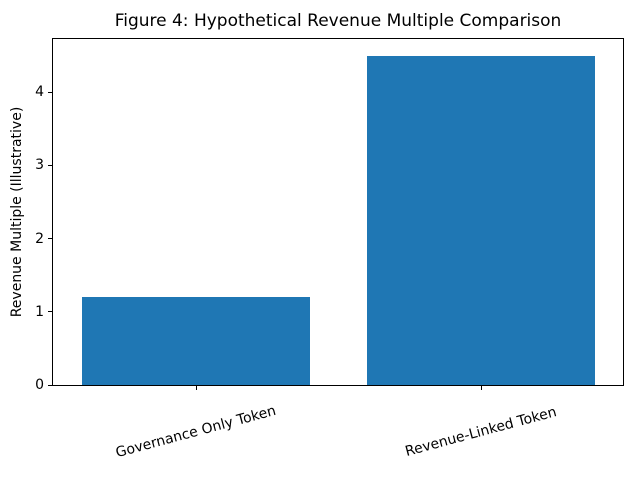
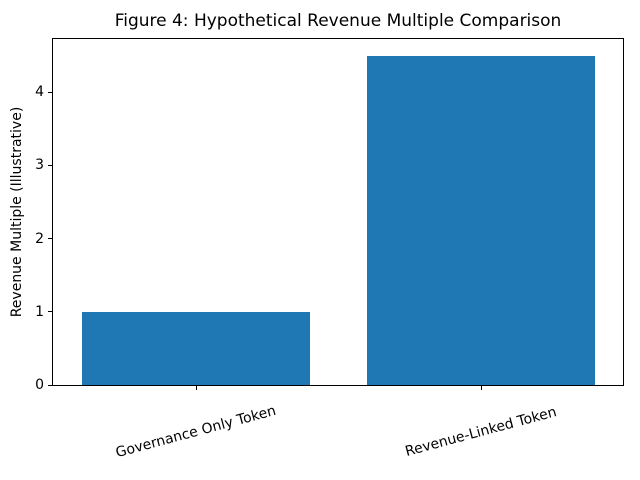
Governance Only Token: 1.2 -> 1.0
